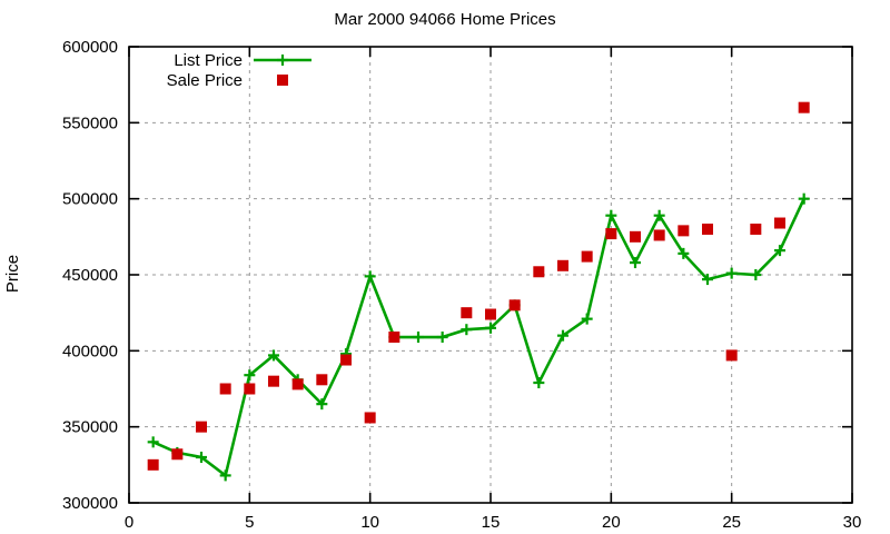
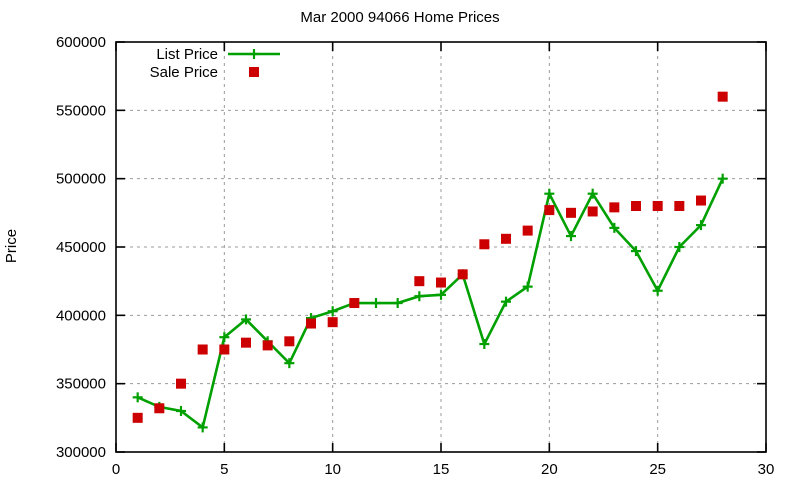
List Price/10: 449000 -> 403000
Sale Price/10: 356000 -> 395000
List Price/25: 451000 -> 418000
Sale Price/25: 397000 -> 480000
